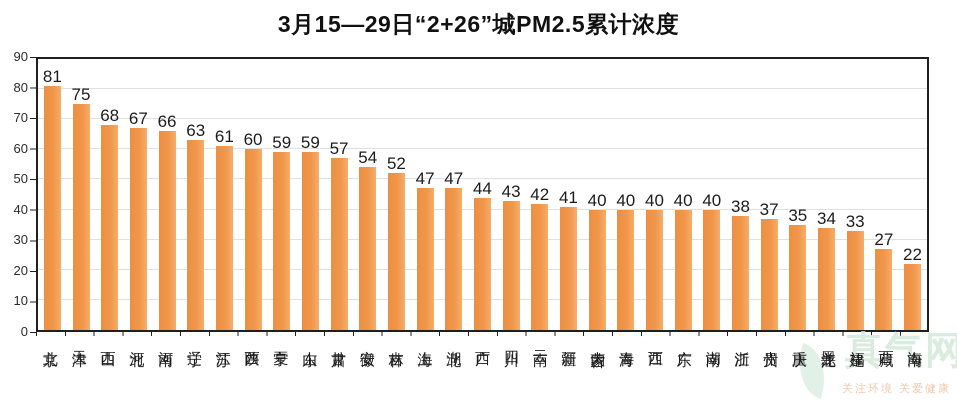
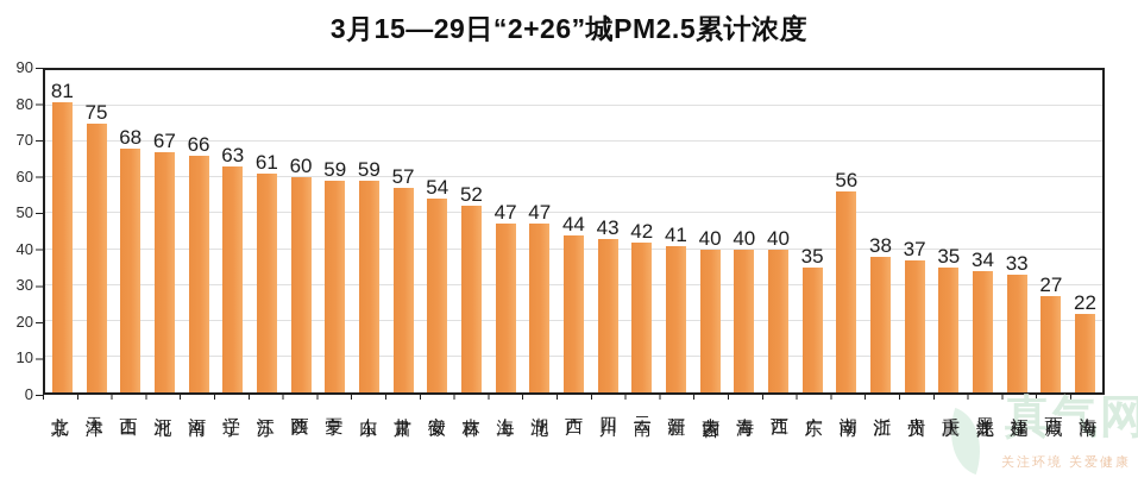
广东: 40 -> 35
湖南: 40 -> 56
